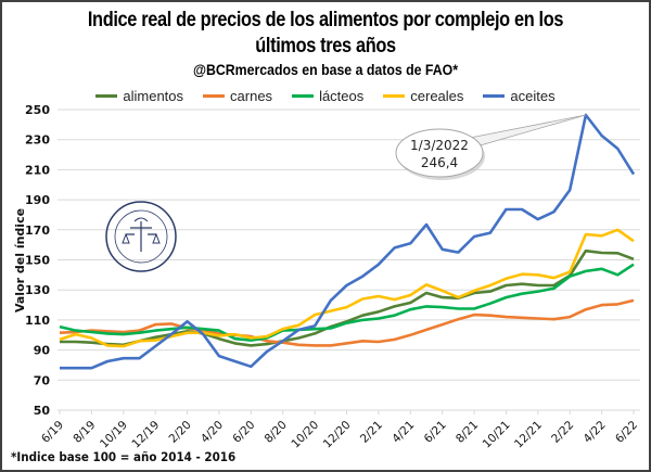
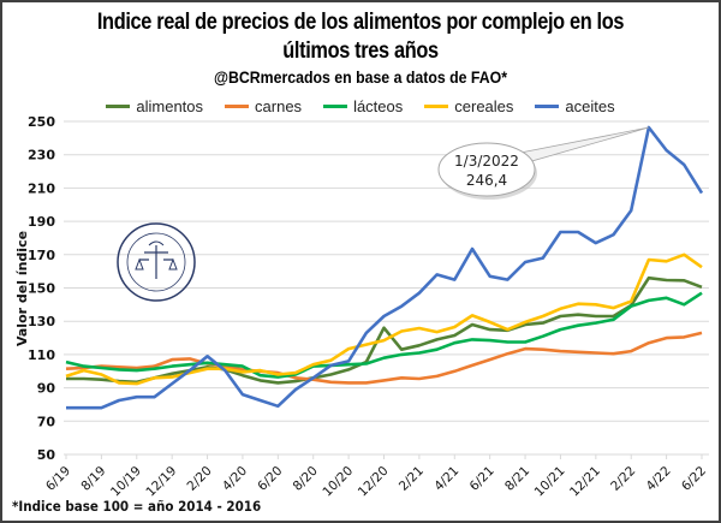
alimentos/12/20: 109 -> 126
aceites/4/21: 161 -> 155
